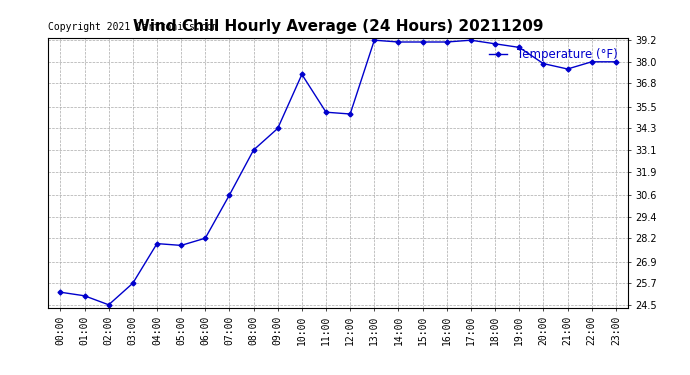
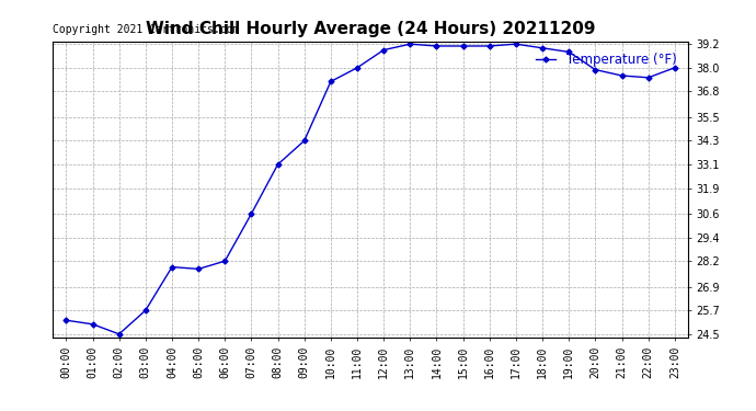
11:00: 35.2 -> 38.0
12:00: 35.1 -> 38.9
22:00: 38.0 -> 37.5
